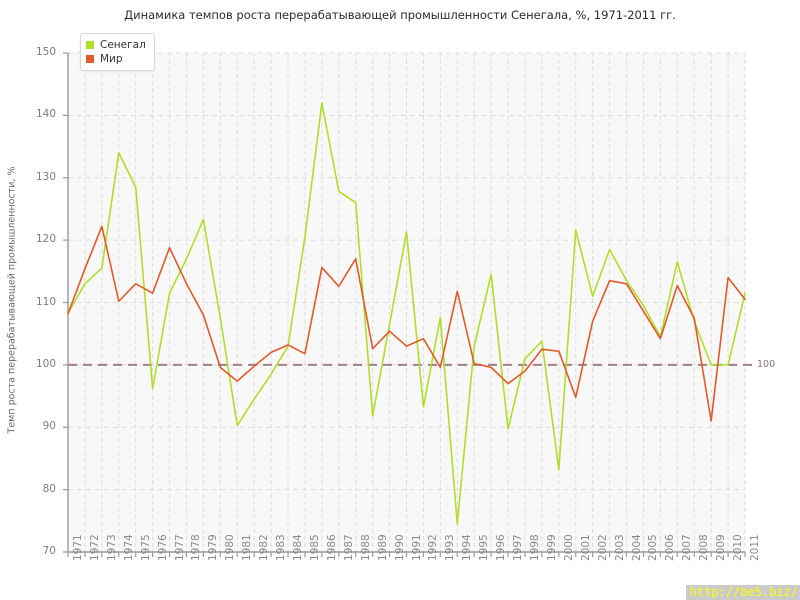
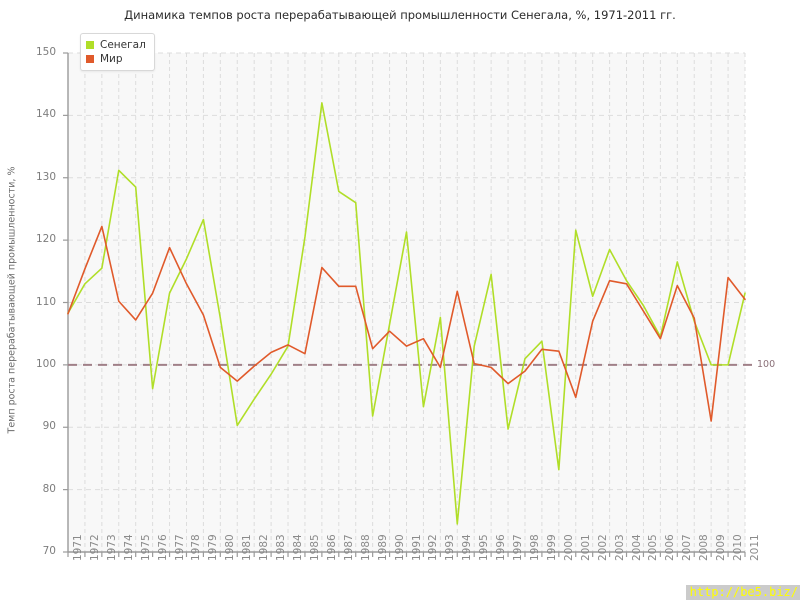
Сенегал/1974: 134 -> 131
Мир/1975: 113 -> 107
Мир/1988: 117 -> 113
